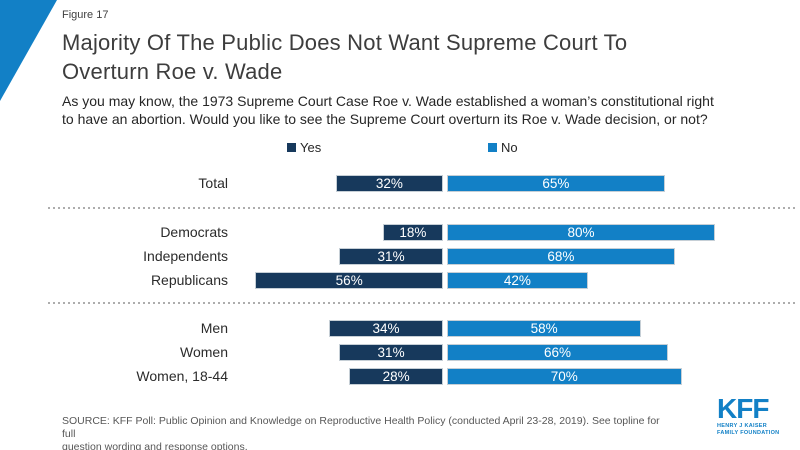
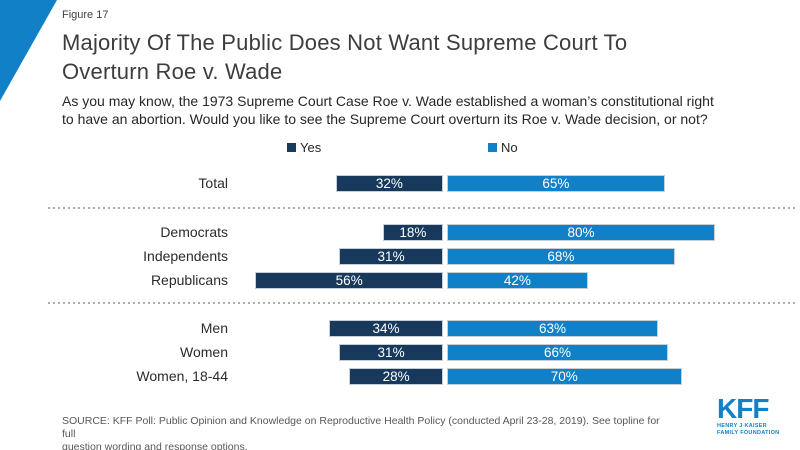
No/Men: 58% -> 63%
